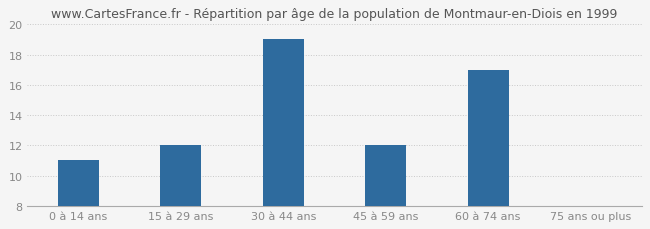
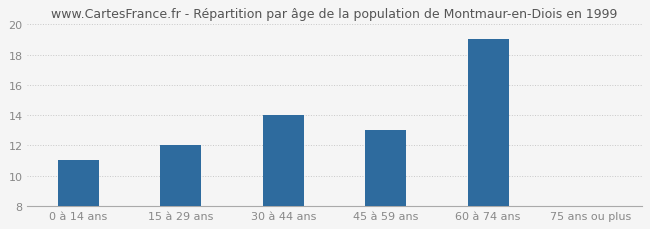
30 à 44 ans: 19 -> 14
45 à 59 ans: 12 -> 13
60 à 74 ans: 17 -> 19
